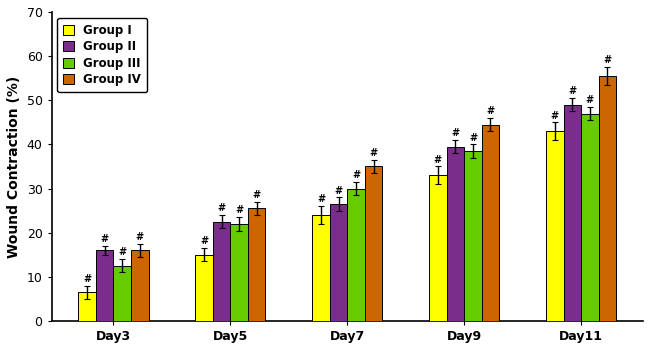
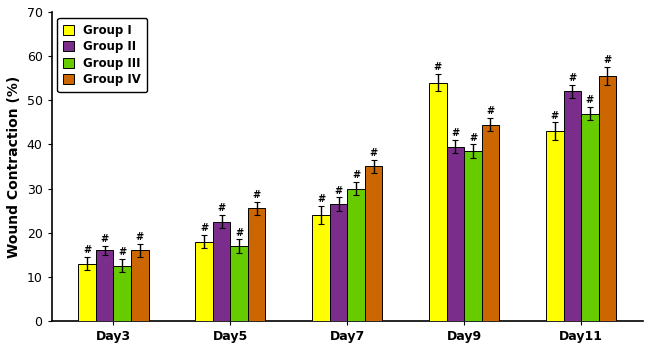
Group I/Day3: 6.5 -> 13.0
Group I/Day5: 15.0 -> 18.0
Group III/Day5: 22.0 -> 17.0
Group I/Day9: 33.0 -> 54.0
Group II/Day11: 49.0 -> 52.0
